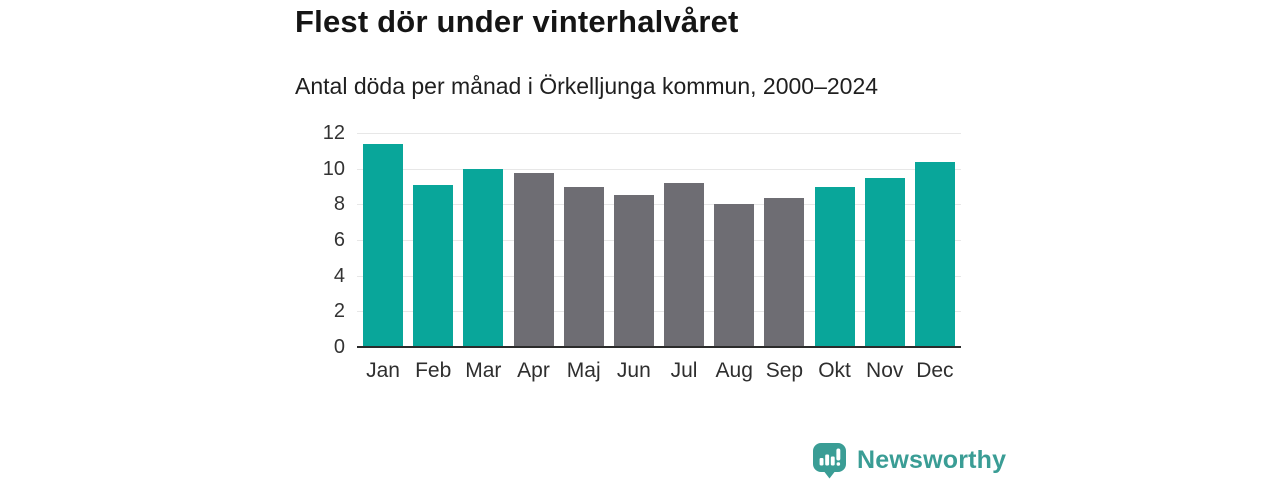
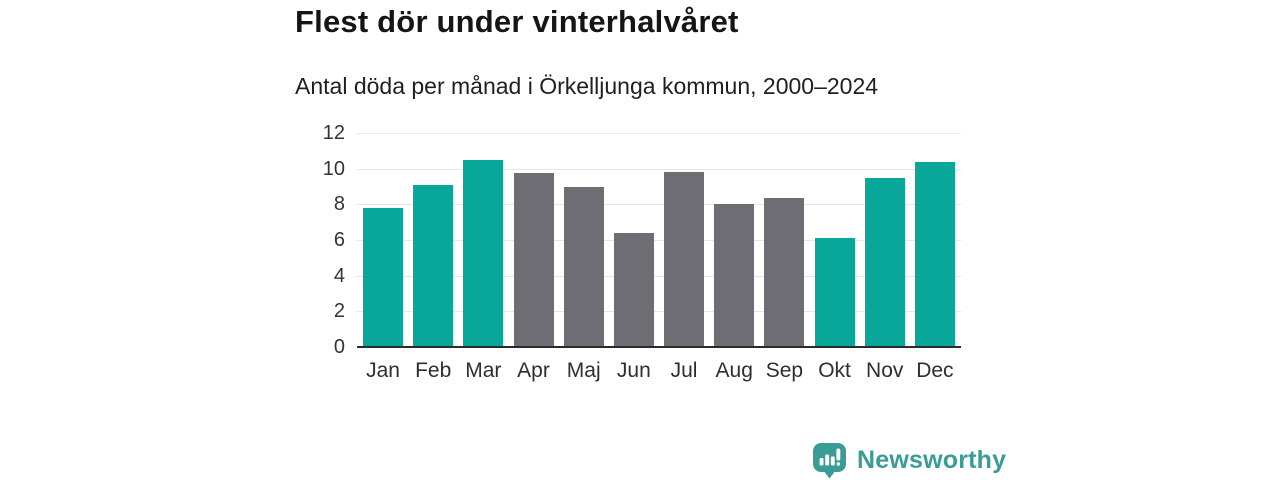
Jan: 11.4 -> 7.8
Mar: 10.0 -> 10.5
Jun: 8.6 -> 6.4
Jul: 9.2 -> 9.8
Okt: 9.0 -> 6.1
